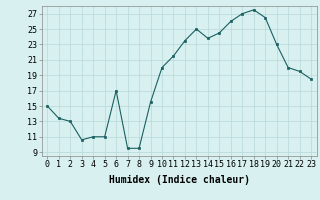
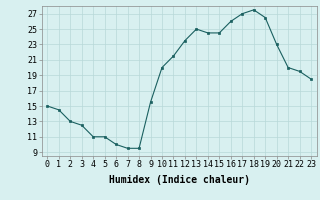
1: 13.4 -> 14.5
3: 10.6 -> 12.5
6: 17.0 -> 10.0
14: 23.8 -> 24.5
